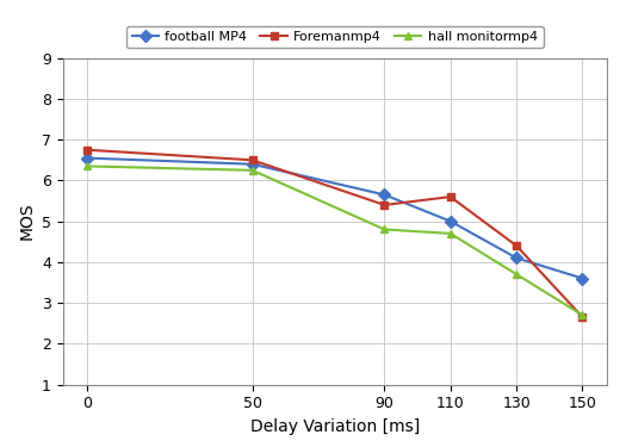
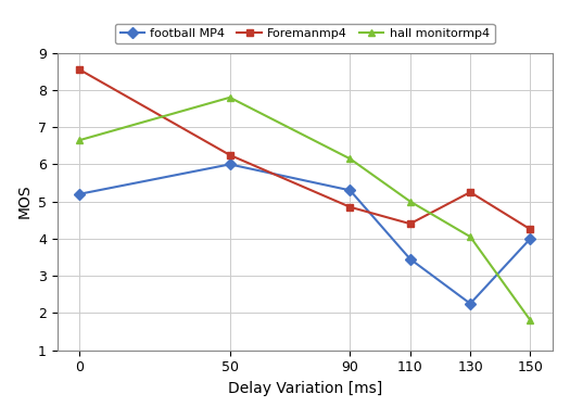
football MP4/0: 6.55 -> 5.20
Foremanmp4/0: 6.75 -> 8.55
hall monitormp4/0: 6.35 -> 6.65
football MP4/50: 6.40 -> 6.00
Foremanmp4/50: 6.50 -> 6.25
hall monitormp4/50: 6.25 -> 7.80
football MP4/90: 5.65 -> 5.30
Foremanmp4/90: 5.40 -> 4.85
hall monitormp4/90: 4.80 -> 6.15
football MP4/110: 5.00 -> 3.45
Foremanmp4/110: 5.60 -> 4.40
hall monitormp4/110: 4.70 -> 5.00
football MP4/130: 4.10 -> 2.25
Foremanmp4/130: 4.40 -> 5.25
hall monitormp4/130: 3.70 -> 4.05
football MP4/150: 3.60 -> 4.00
Foremanmp4/150: 2.65 -> 4.25
hall monitormp4/150: 2.70 -> 1.80
